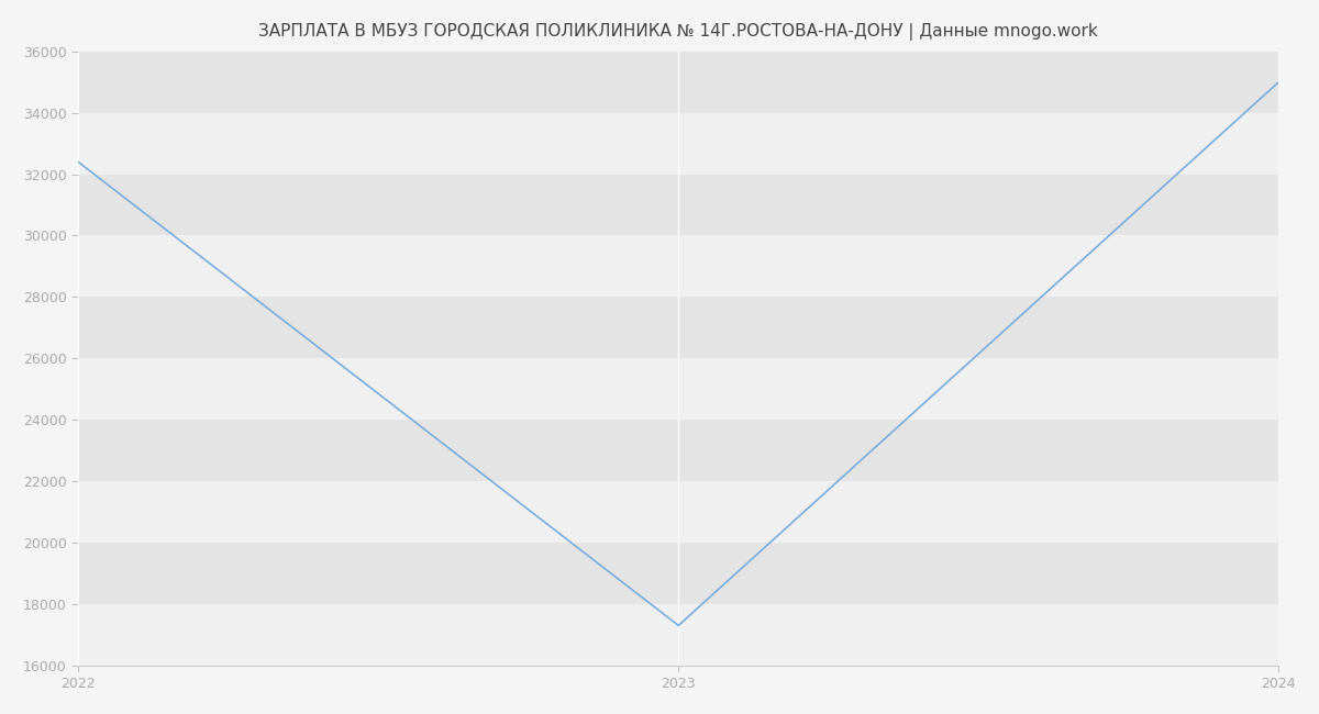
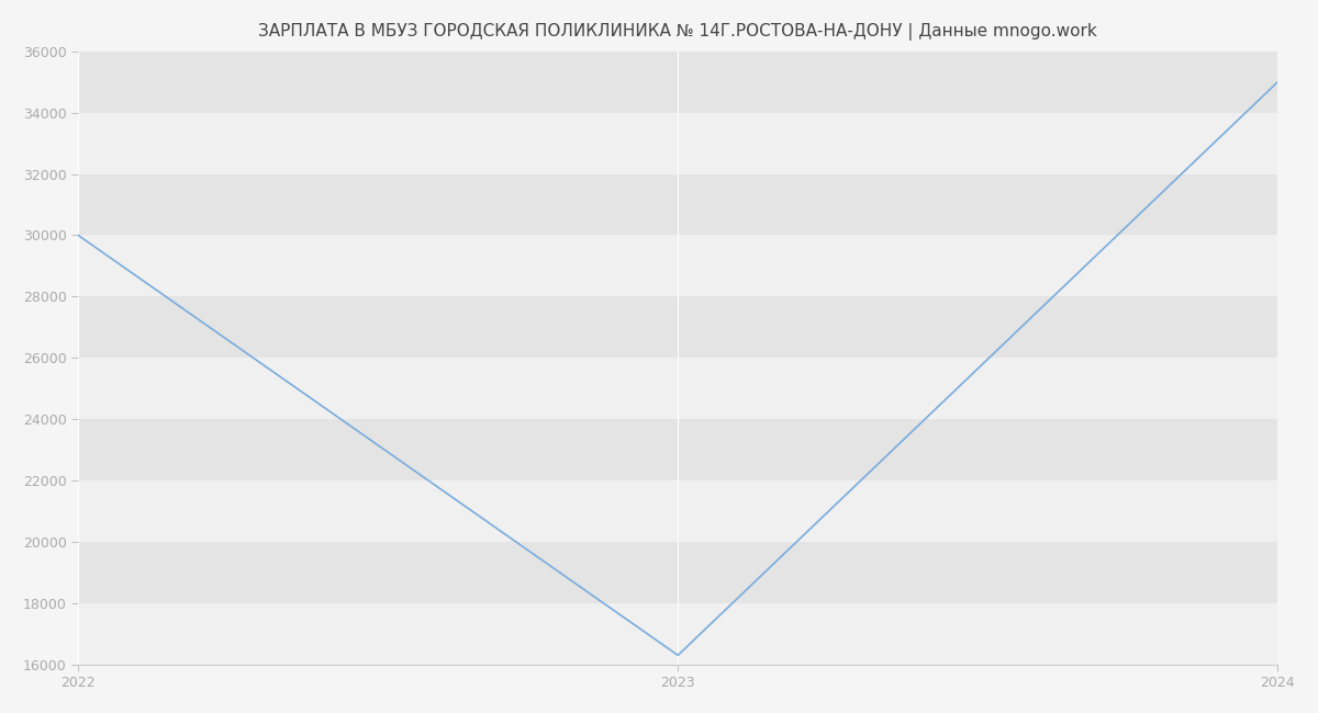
2022: 32400 -> 30000
2023: 17300 -> 16300
